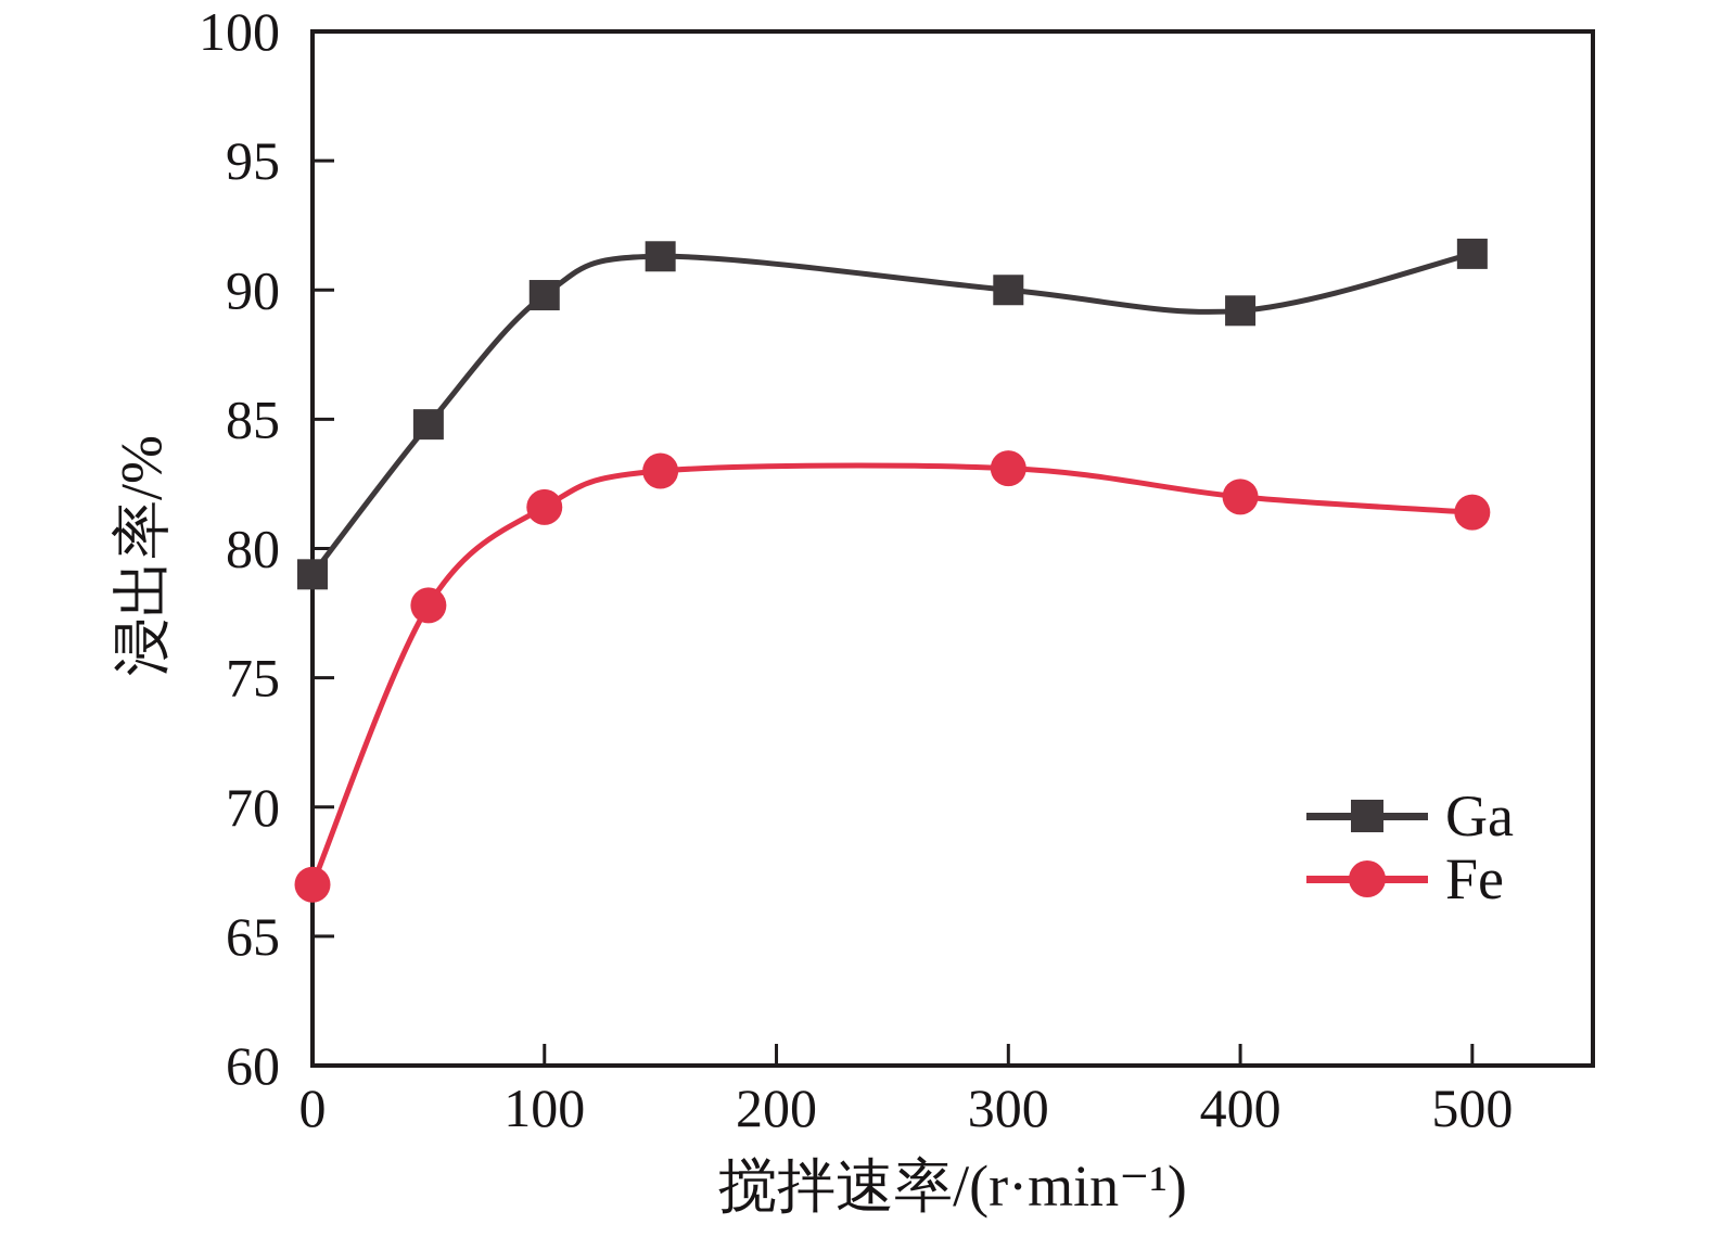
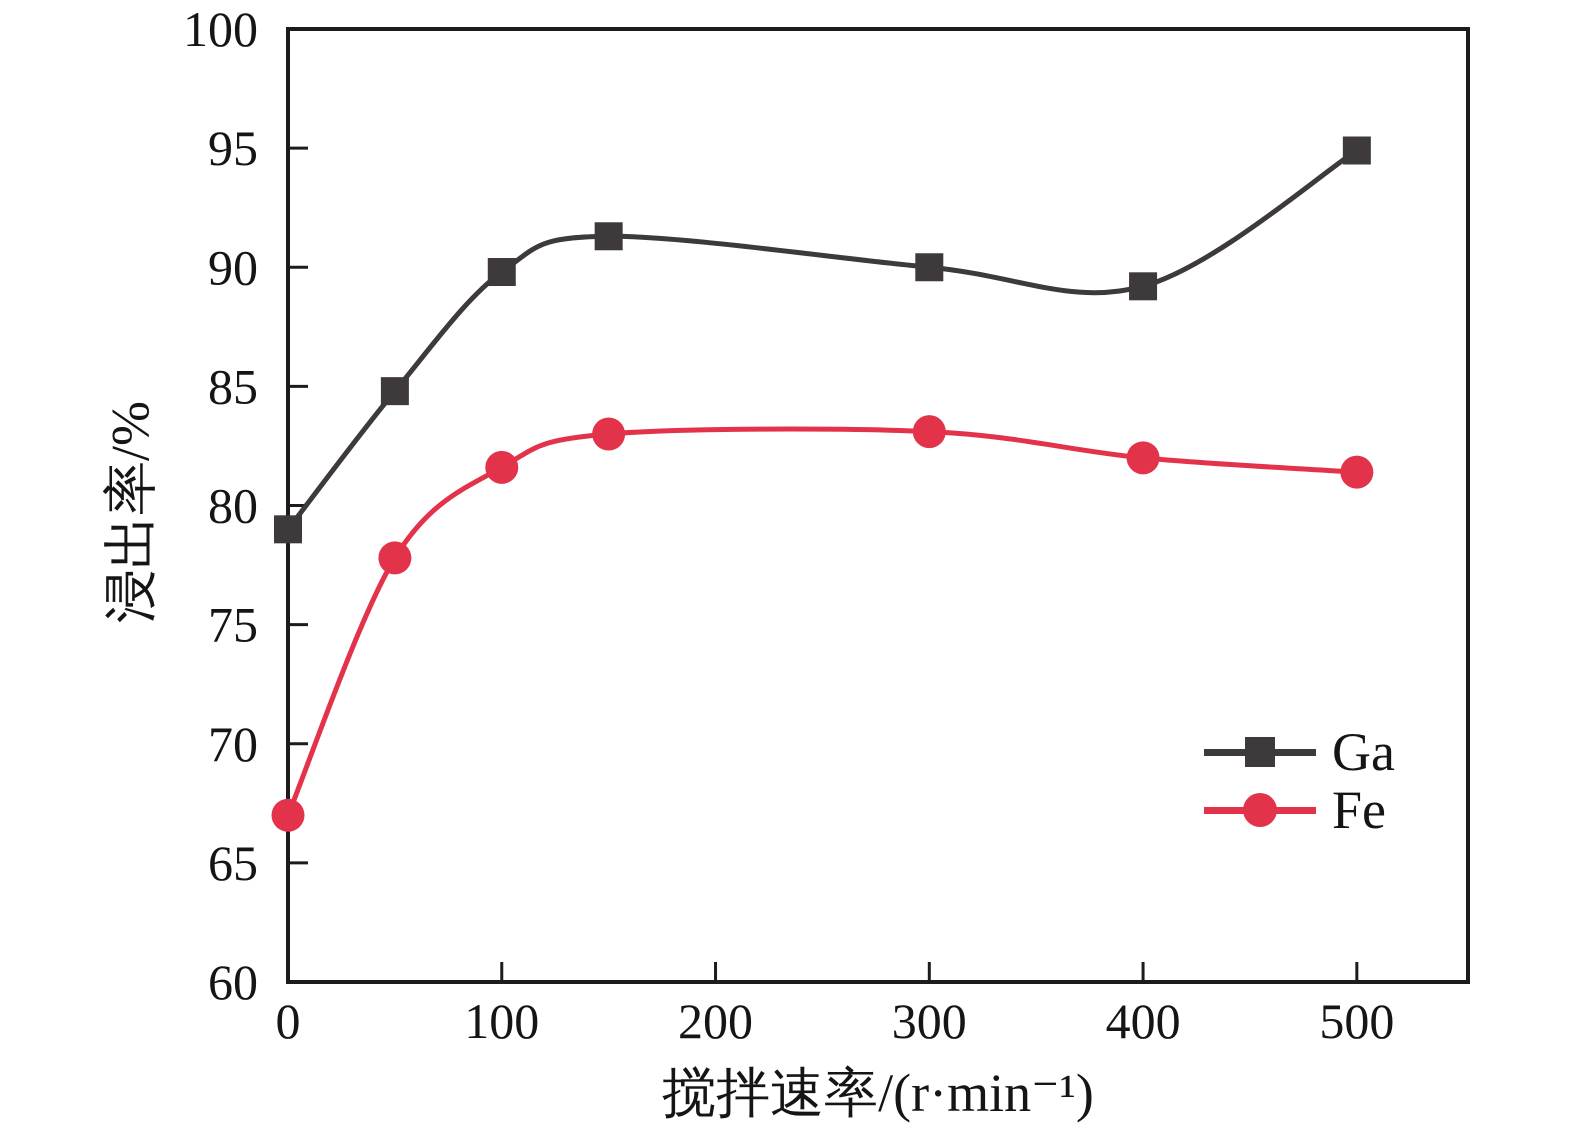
Ga/500: 91.4 -> 94.9
